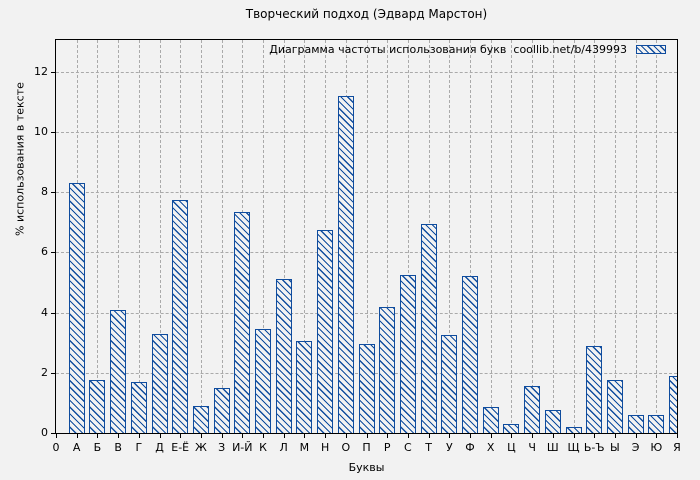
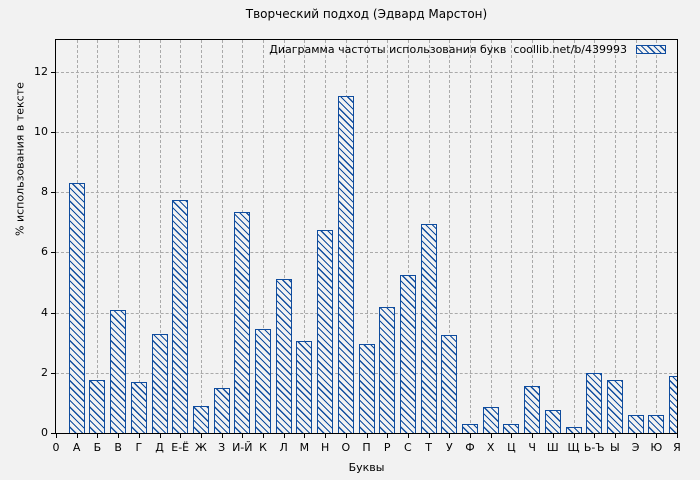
Ф: 5.2 -> 0.3
Ь-Ъ: 2.9 -> 2.0
